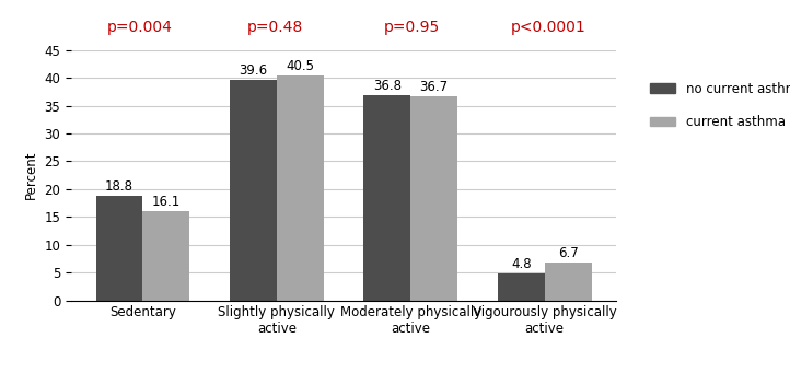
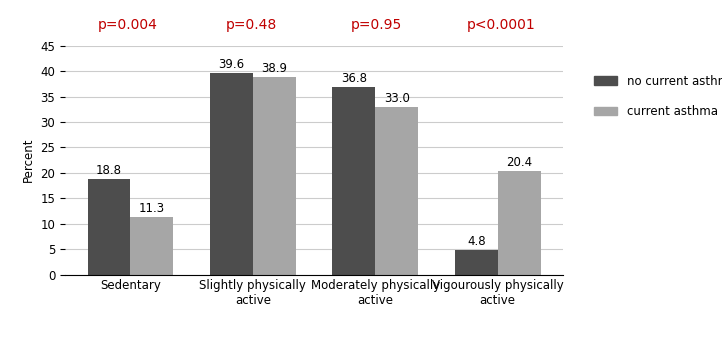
current asthma/Sedentary: 16.1 -> 11.3
current asthma/Slightly physically active: 40.5 -> 38.9
current asthma/Moderately physically active: 36.7 -> 33.0
current asthma/Vigourously physically active: 6.7 -> 20.4
